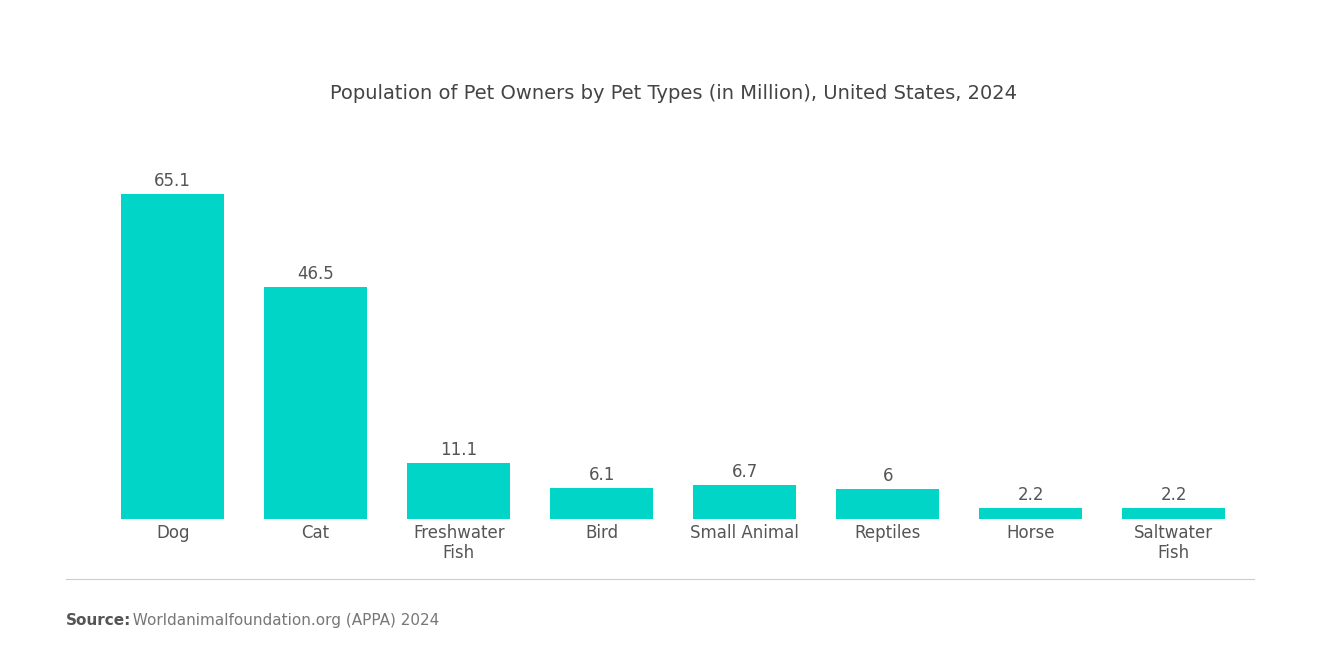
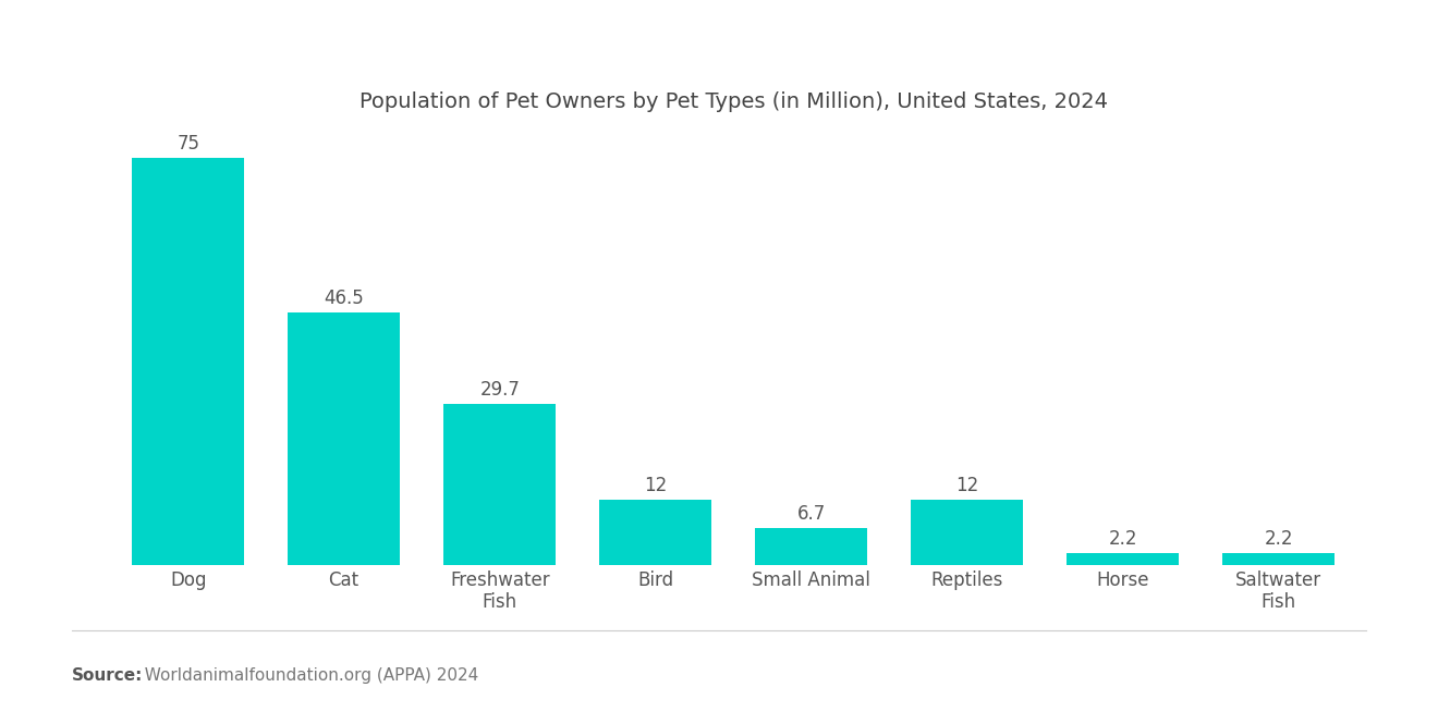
Dog: 65.1 -> 75
Freshwater Fish: 11.1 -> 29.7
Bird: 6 -> 12
Reptiles: 6 -> 12
